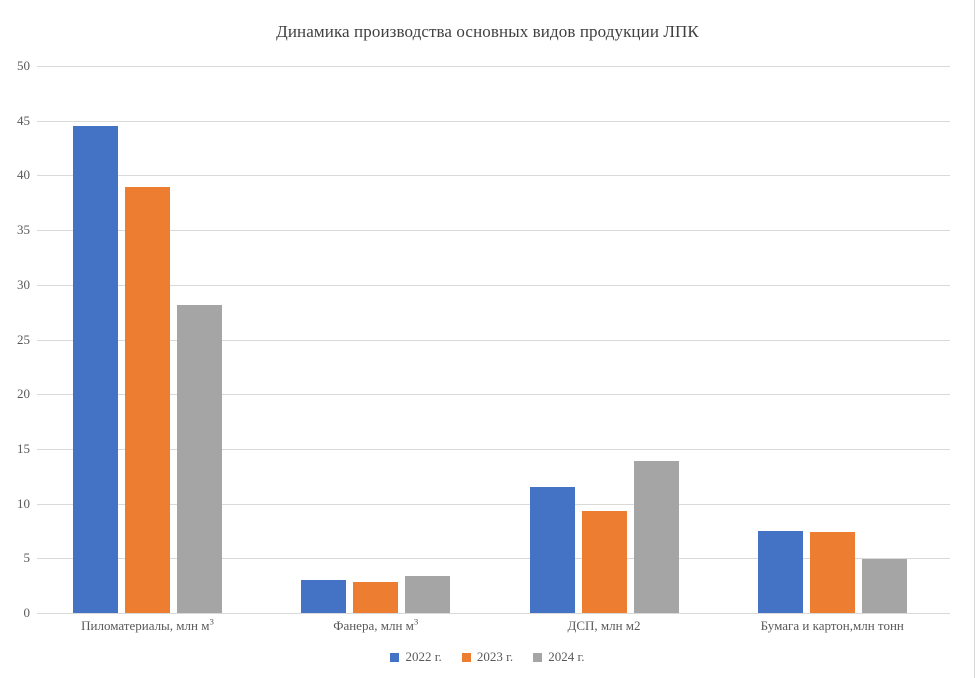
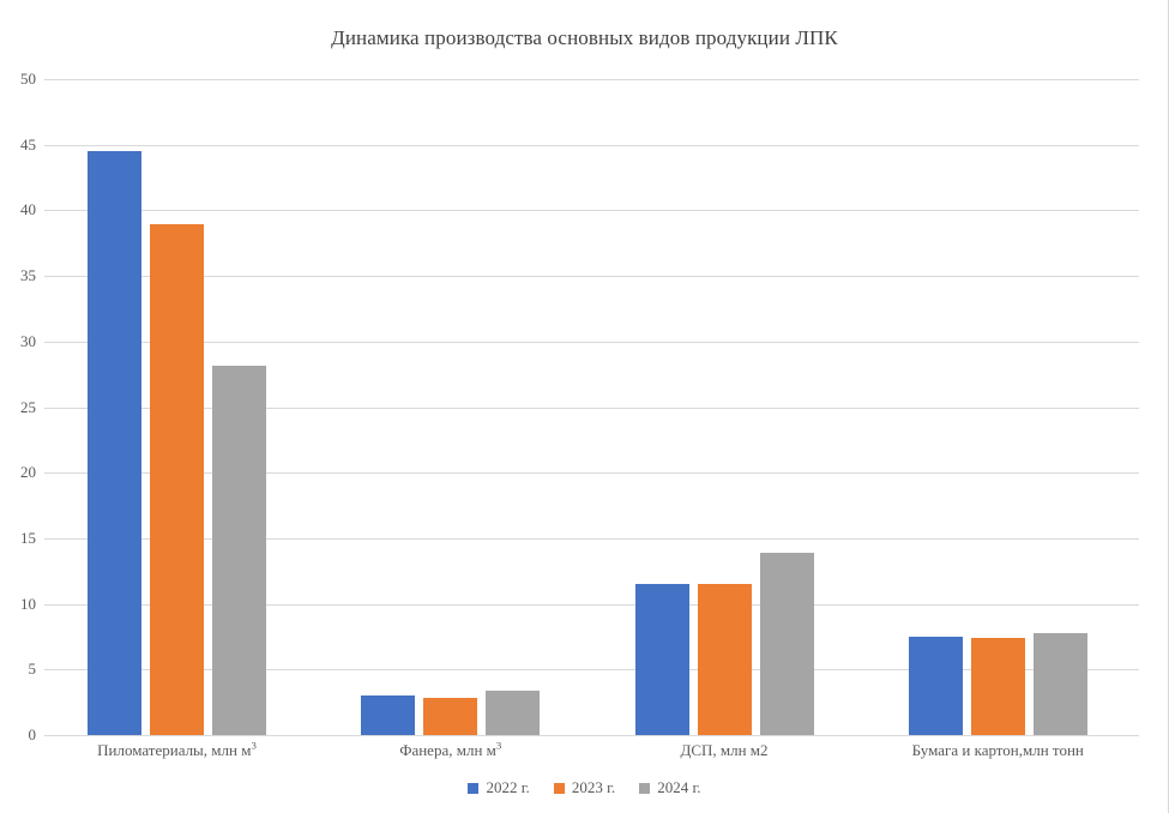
2023 г./ДСП, млн м2: 9.3 -> 11.5
2024 г./Бумага и картон,млн тонн: 4.9 -> 7.8
